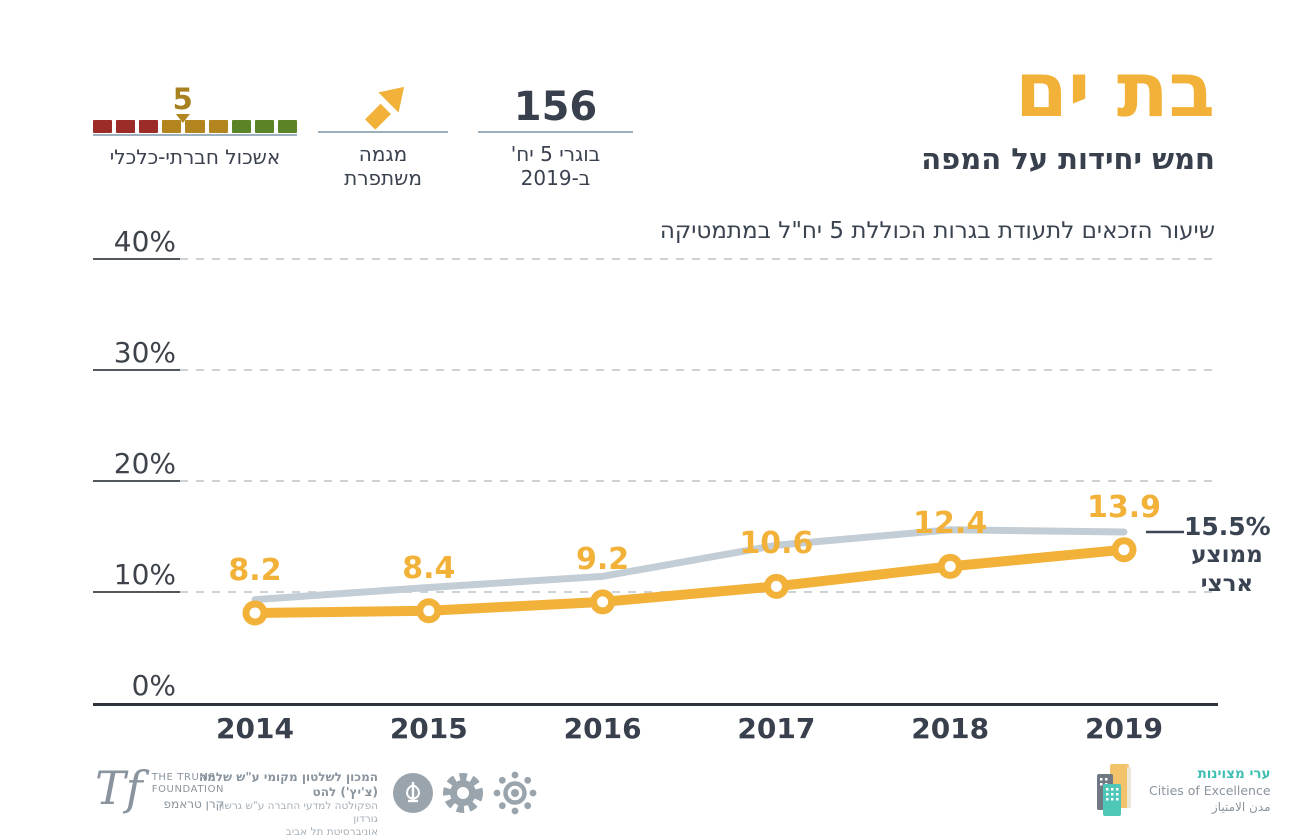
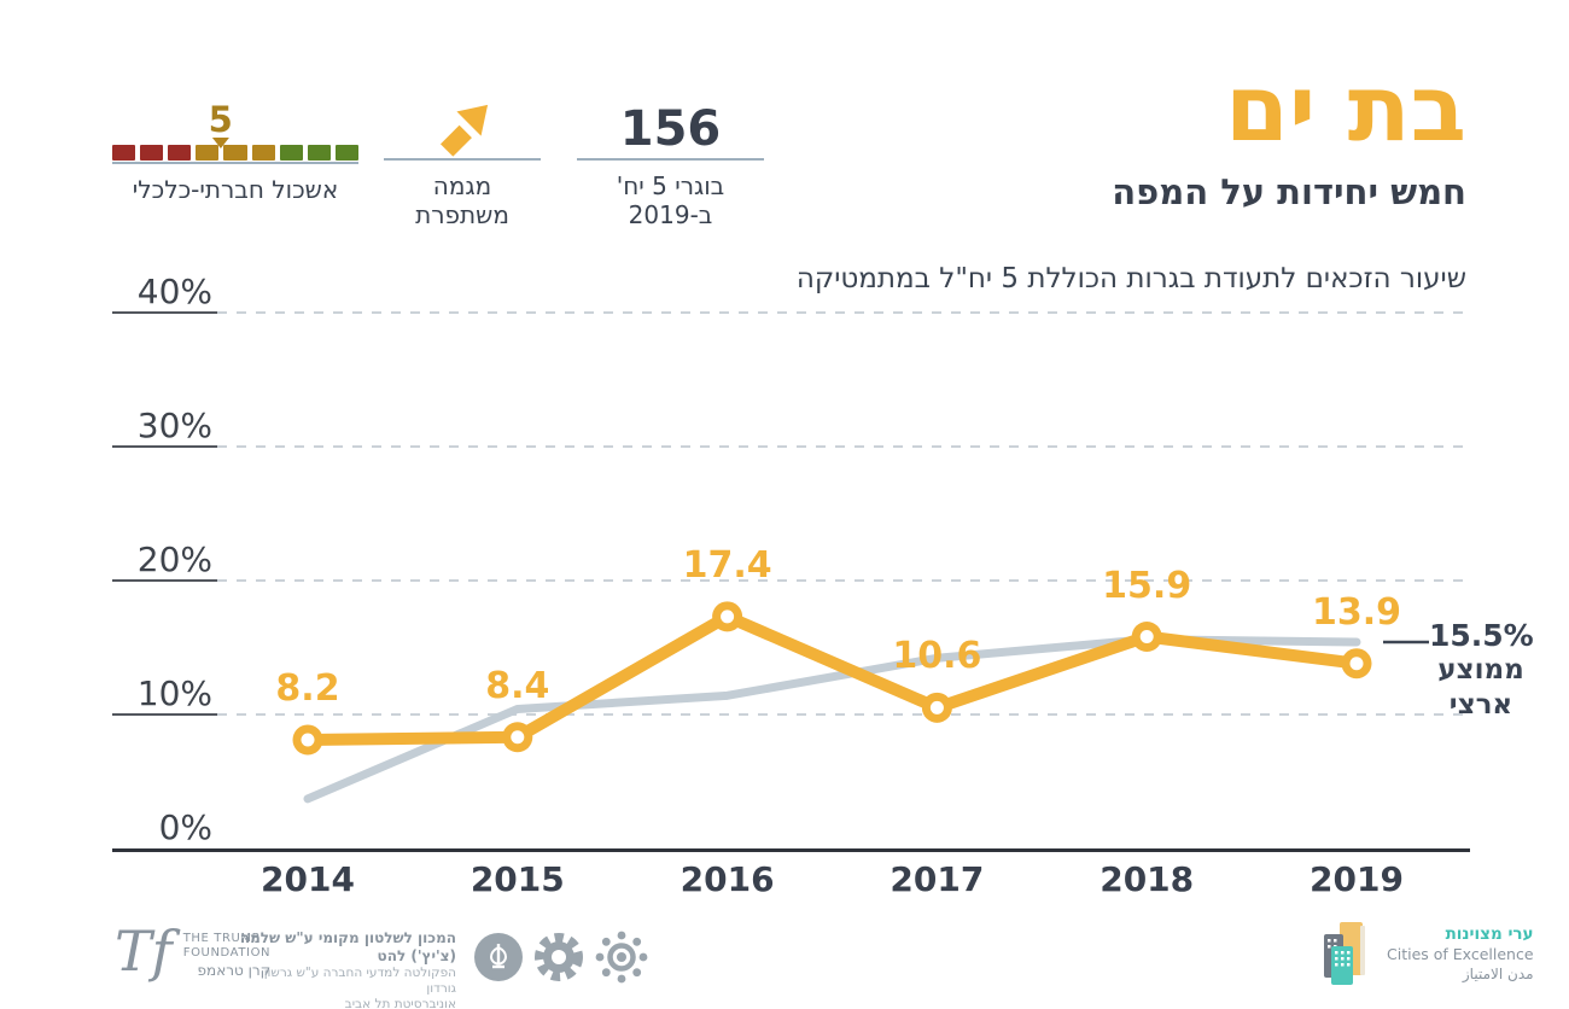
ממוצע ארצי/2014: 9.4% -> 3.8%
בת ים/2016: 9.2 -> 17.4
בת ים/2018: 12.4 -> 15.9
